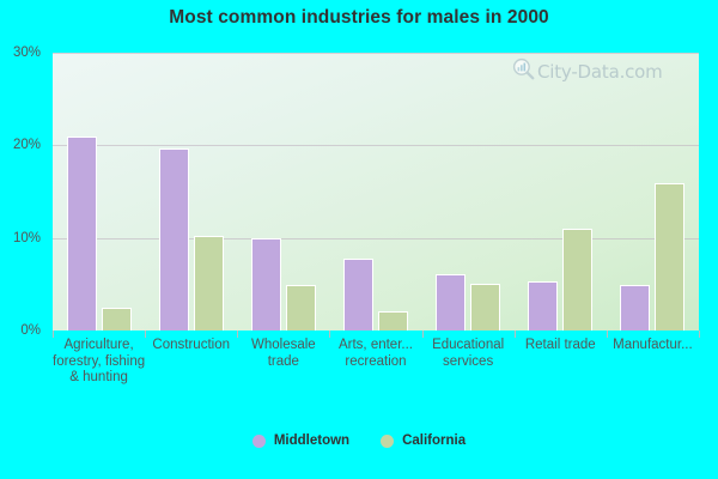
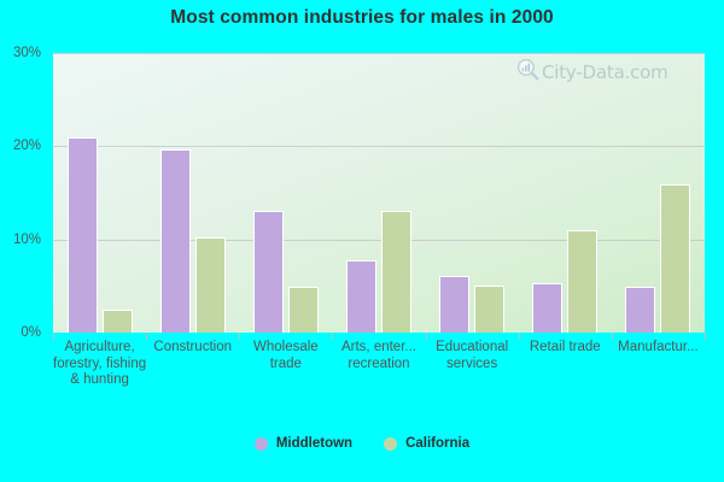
Middletown/Wholesale trade: 10% -> 13%
California/Arts, enter... recreation: 2% -> 13%
